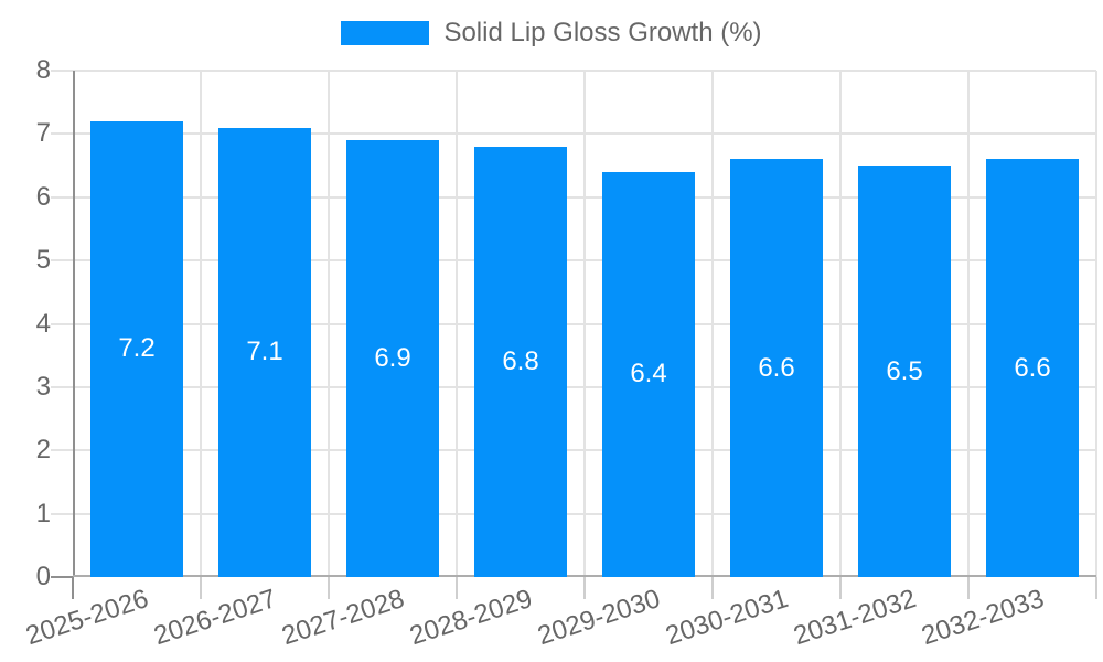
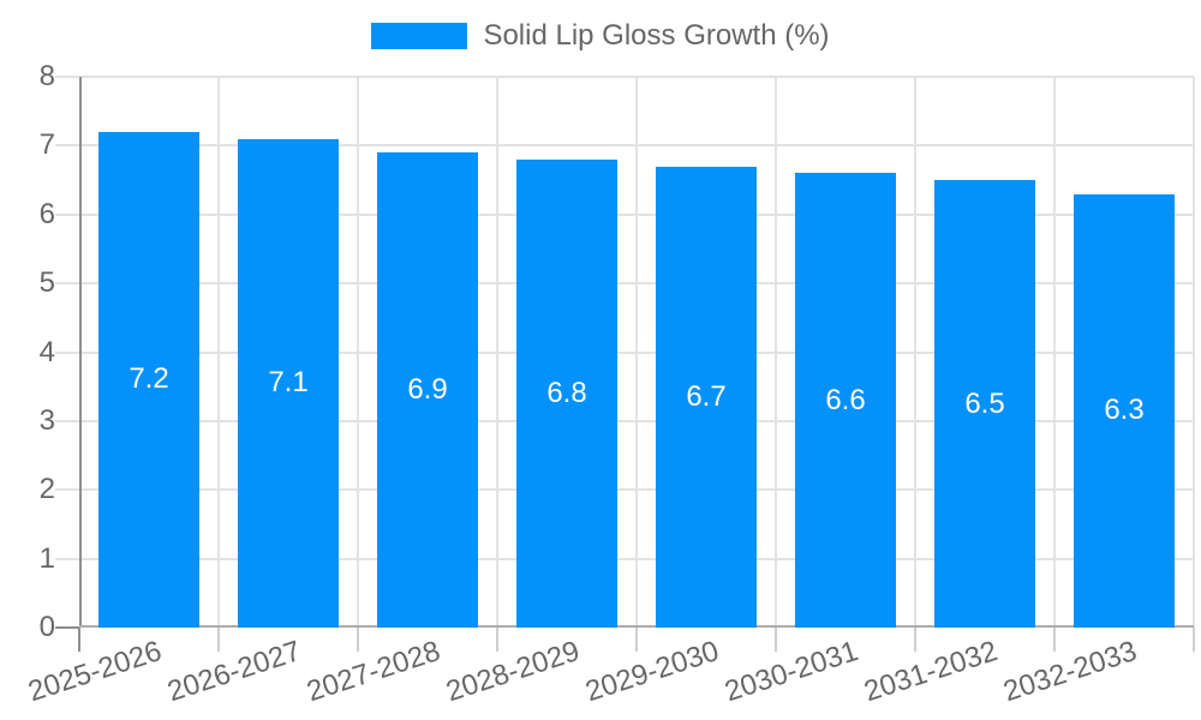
2029-2030: 6.4 -> 6.7
2032-2033: 6.6 -> 6.3
